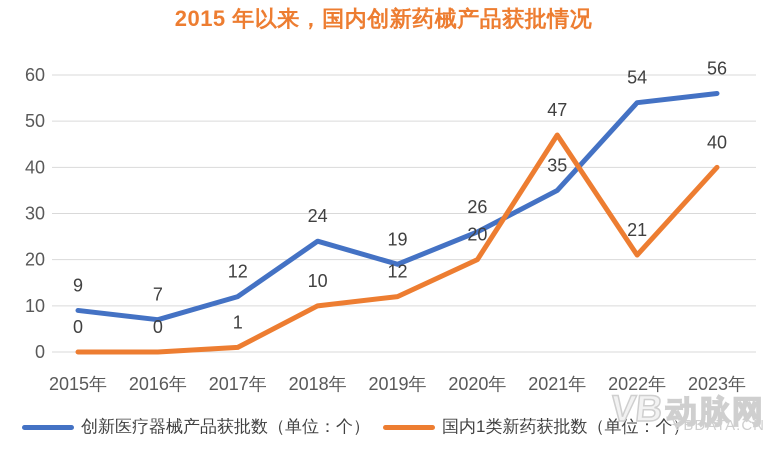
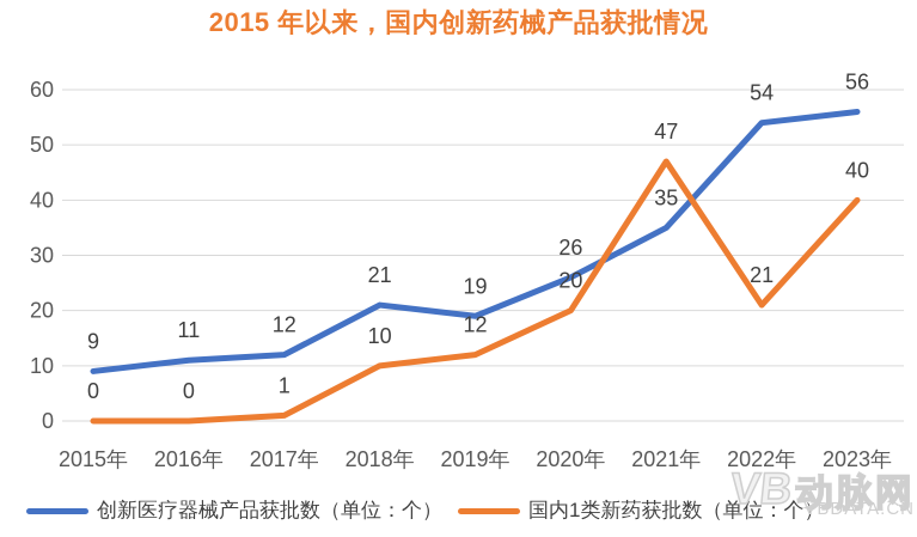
创新医疗器械产品获批数（单位：个）/2016年: 7 -> 11
创新医疗器械产品获批数（单位：个）/2018年: 24 -> 21
